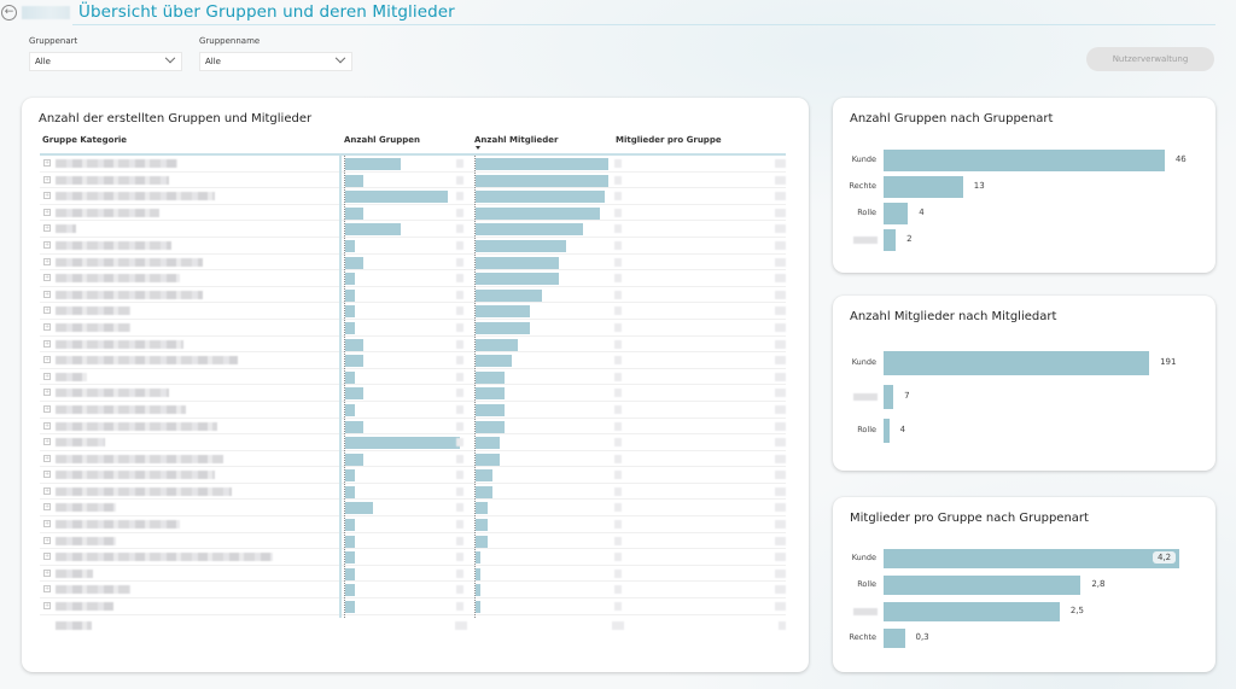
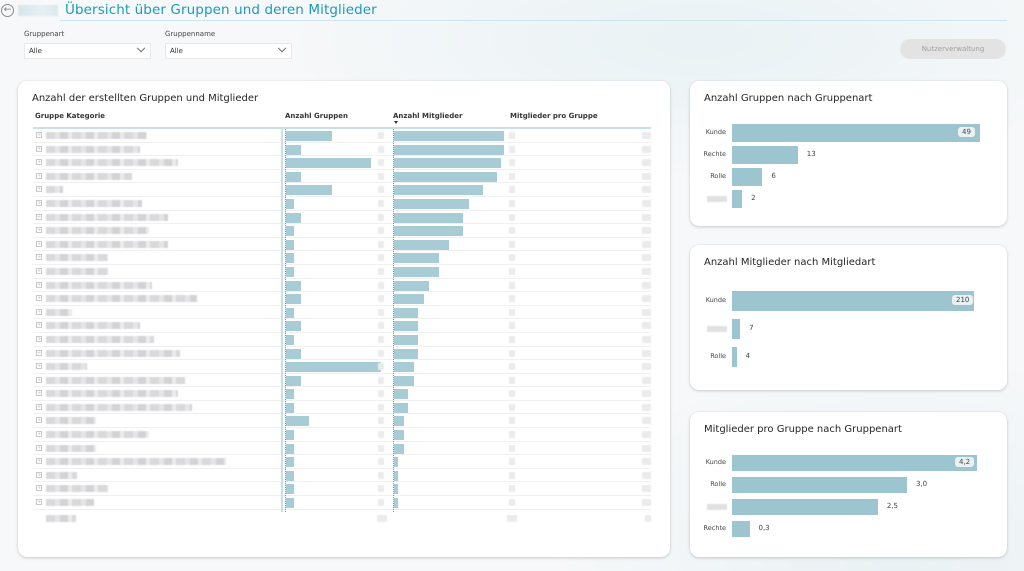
Anzahl Gruppen nach Gruppenart/Kunde: 46 -> 49
Anzahl Gruppen nach Gruppenart/Rolle: 4 -> 6
Anzahl Mitglieder nach Mitgliedart/Kunde: 191 -> 210
Mitglieder pro Gruppe nach Gruppenart/Rolle: 2,8 -> 3,0
